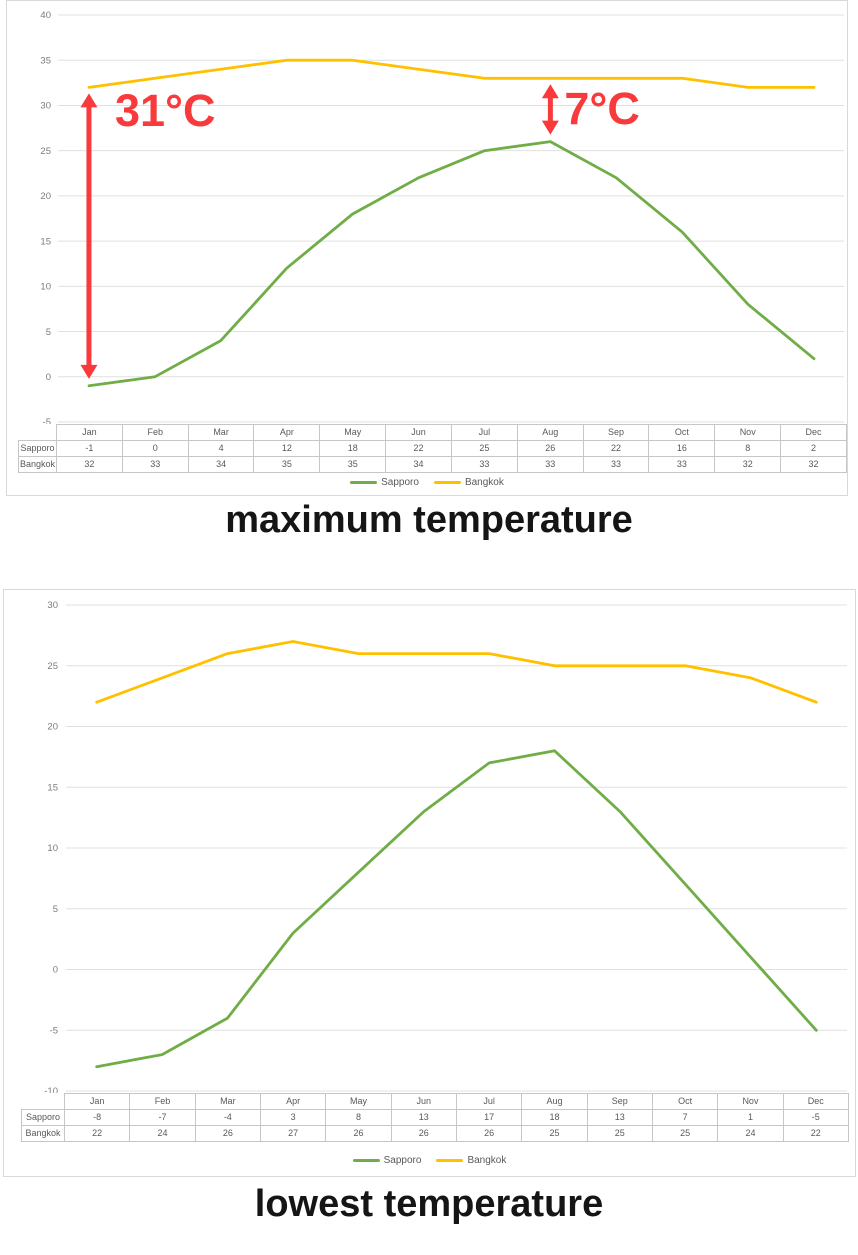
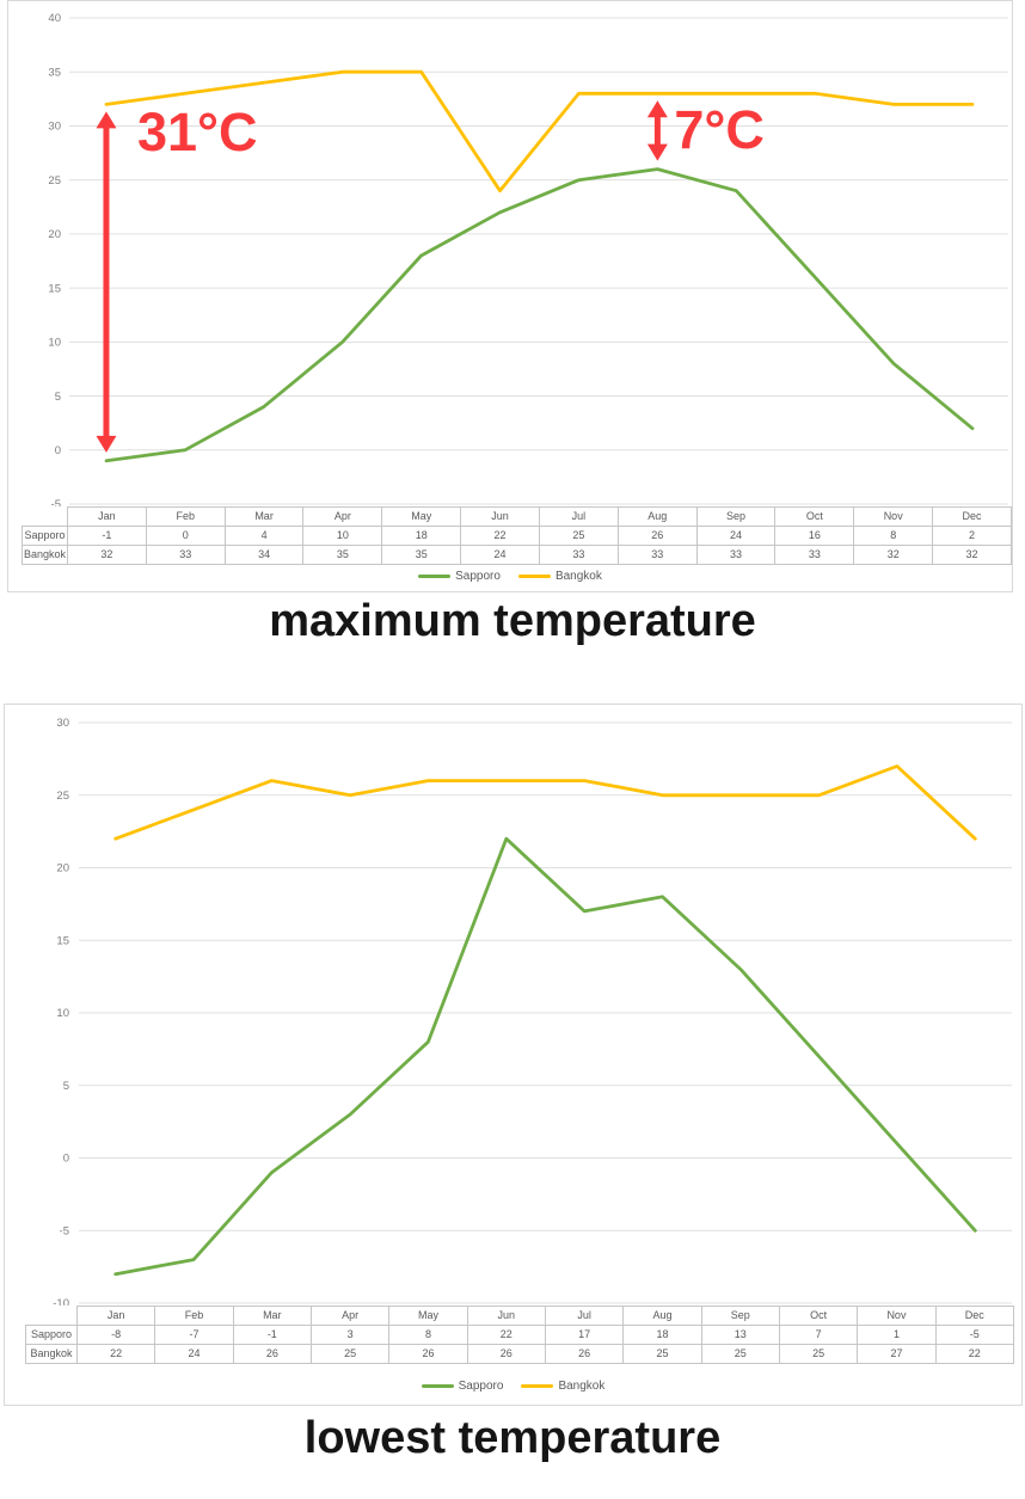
maximum temperature/Sapporo/Apr: 12 -> 10
maximum temperature/Bangkok/Jun: 34 -> 24
maximum temperature/Sapporo/Sep: 22 -> 24
lowest temperature/Sapporo/Mar: -4 -> -1
lowest temperature/Bangkok/Apr: 27 -> 25
lowest temperature/Sapporo/Jun: 13 -> 22
lowest temperature/Bangkok/Nov: 24 -> 27
